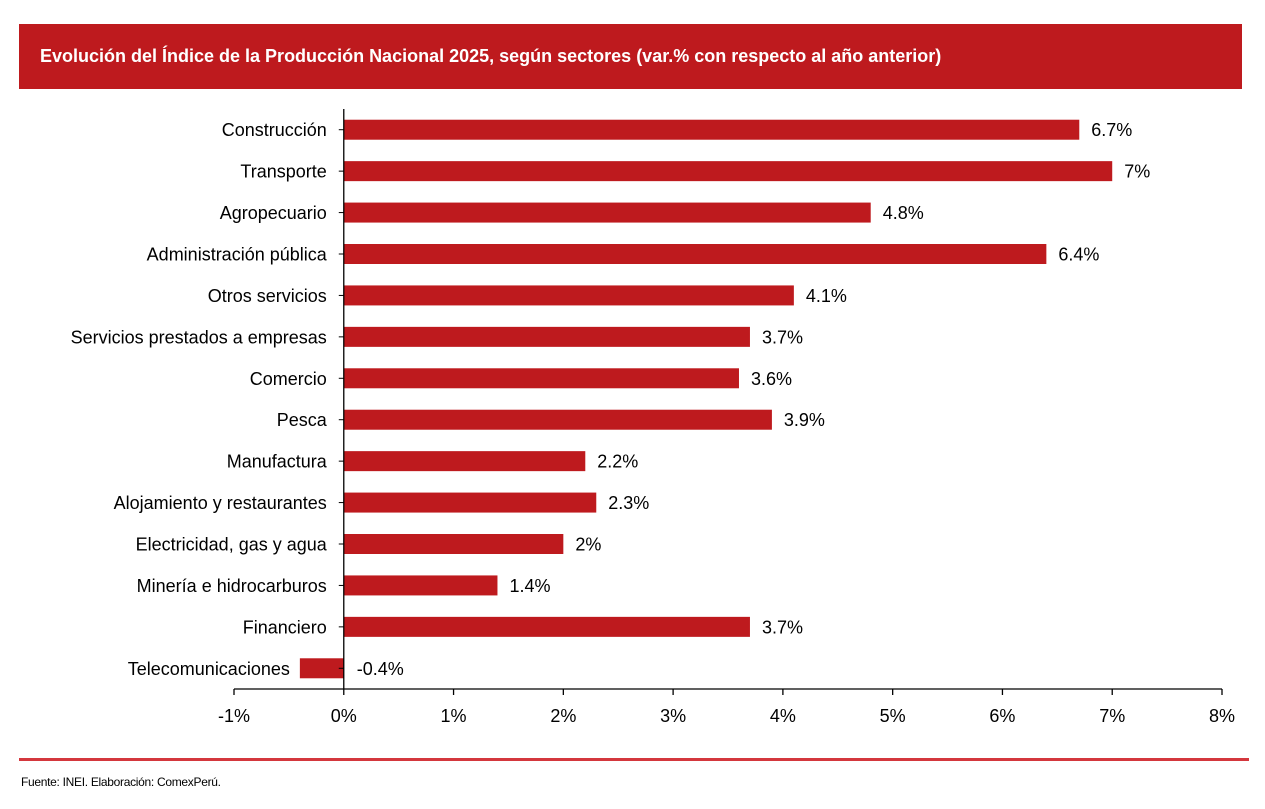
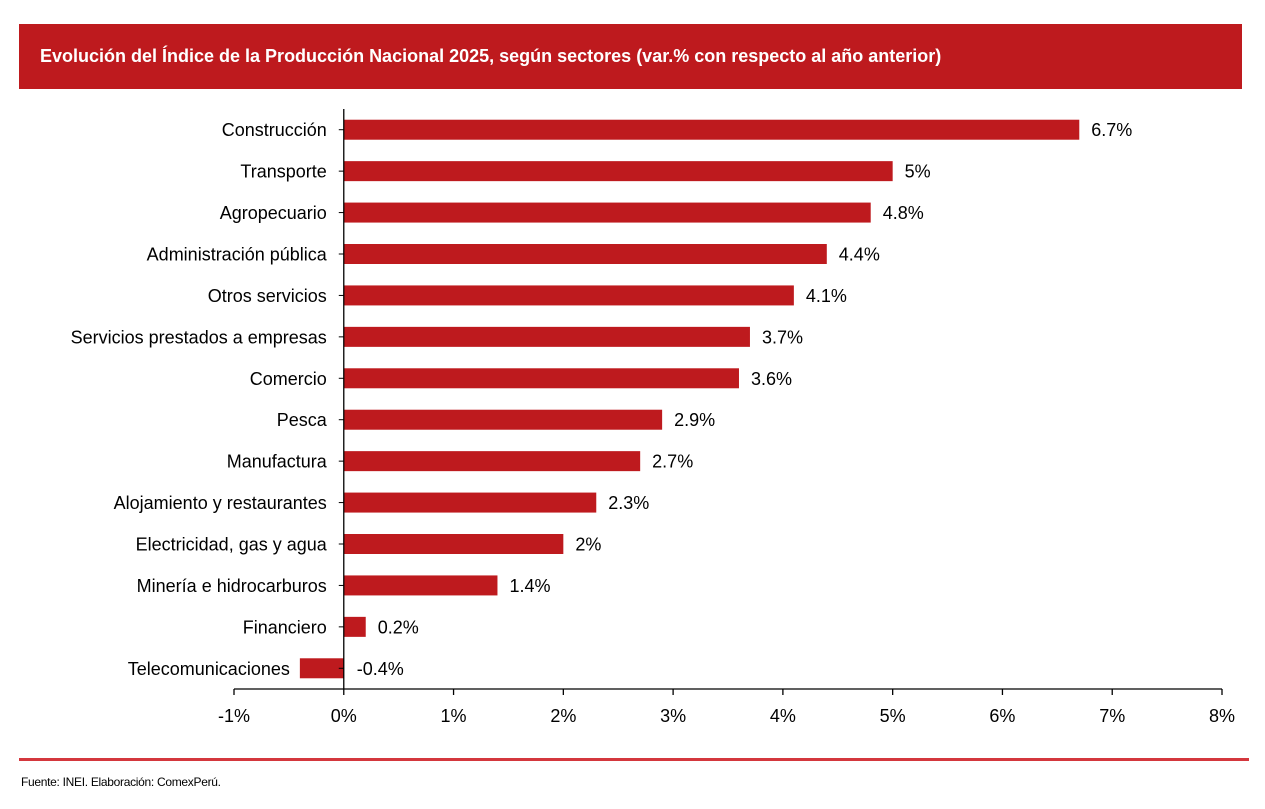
Transporte: 7% -> 5%
Administración pública: 6.4% -> 4.4%
Pesca: 3.9% -> 2.9%
Manufactura: 2.2% -> 2.7%
Financiero: 3.7% -> 0.2%
